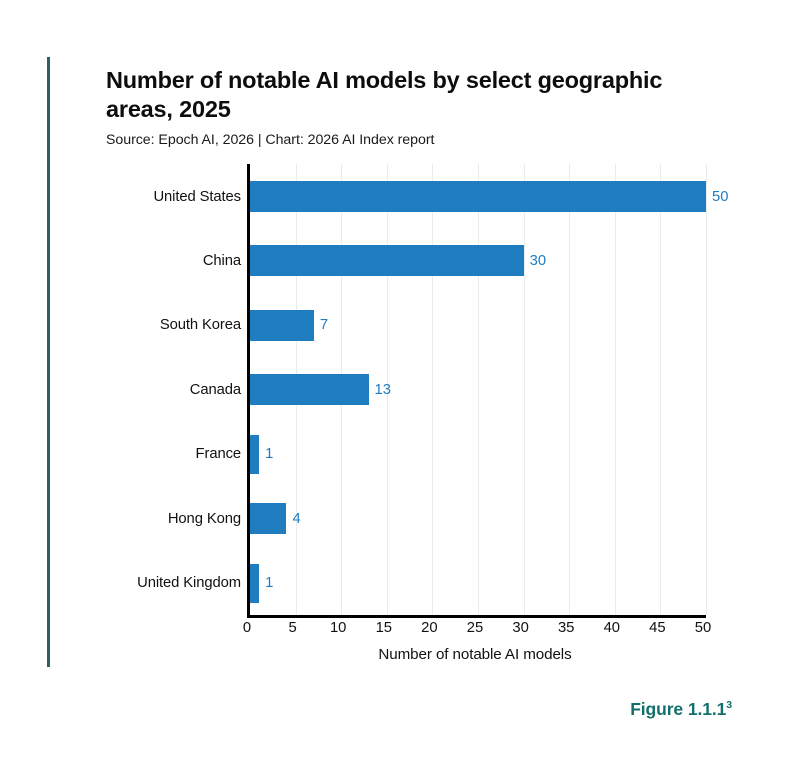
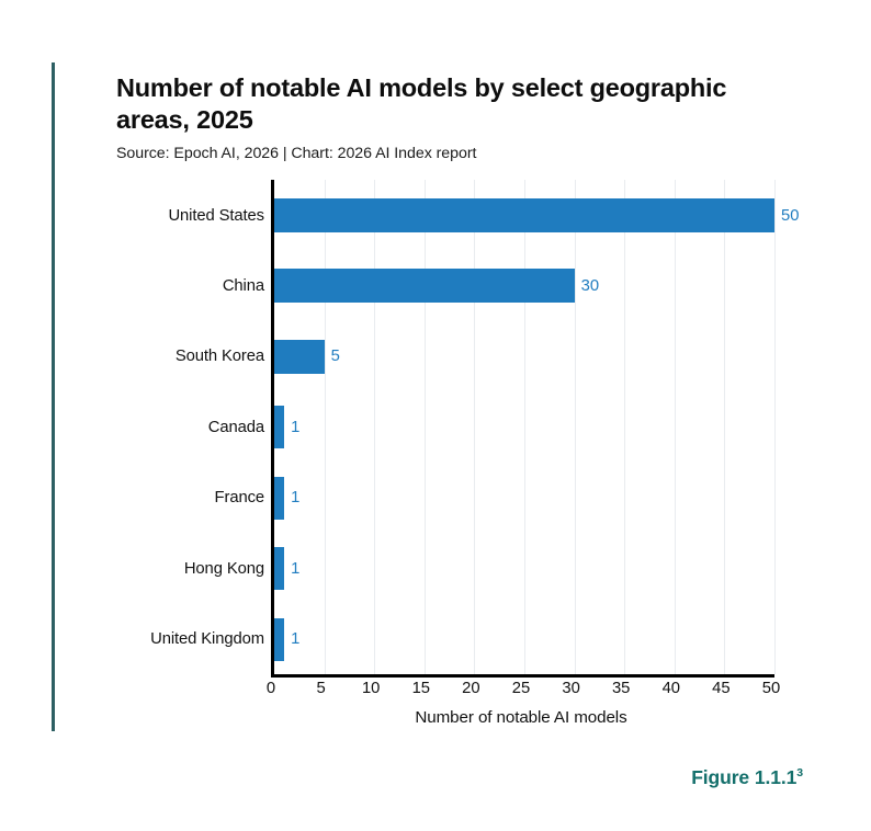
South Korea: 7 -> 5
Canada: 13 -> 1
Hong Kong: 4 -> 1
